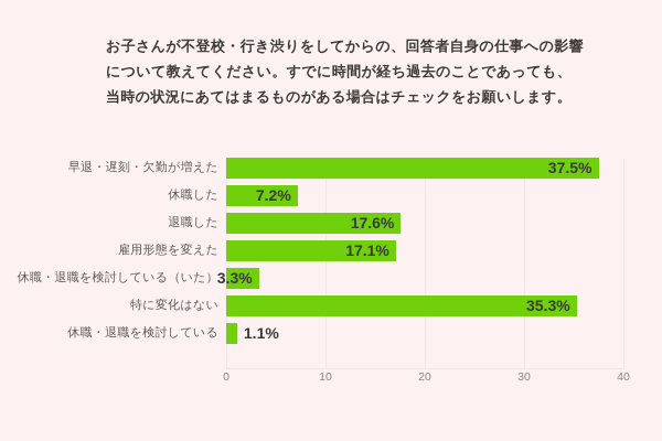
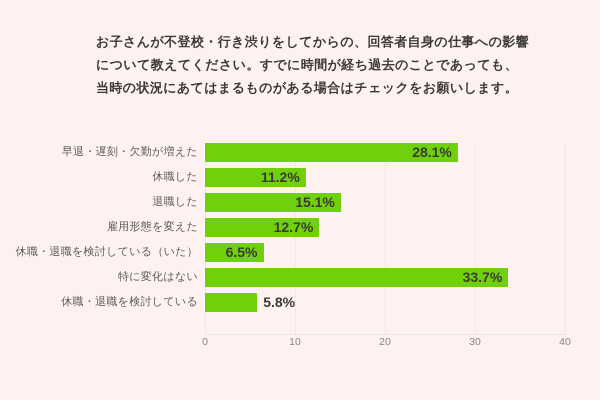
早退・遅刻・欠勤が増えた: 37.5% -> 28.1%
休職した: 7.2% -> 11.2%
退職した: 17.6% -> 15.1%
雇用形態を変えた: 17.1% -> 12.7%
休職・退職を検討している（いた）: 3.3% -> 6.5%
特に変化はない: 35.3% -> 33.7%
休職・退職を検討している: 1.1% -> 5.8%
